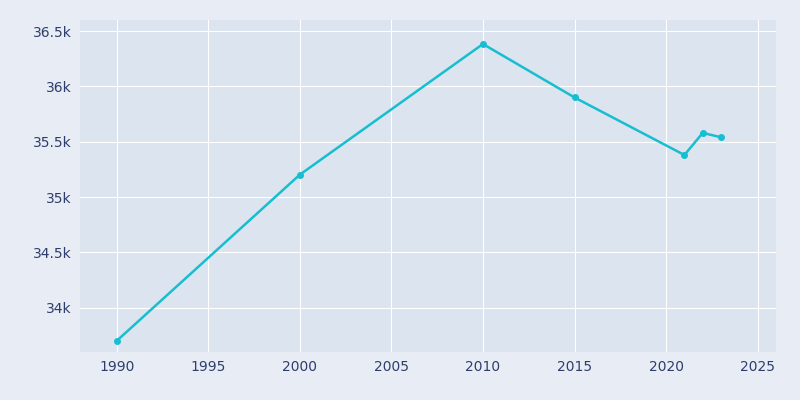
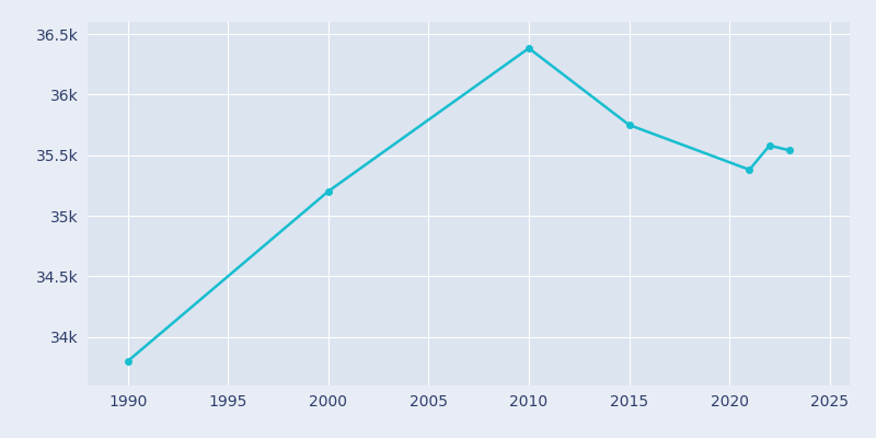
1990: 33.70k -> 33.80k
2015: 35.90k -> 35.75k
